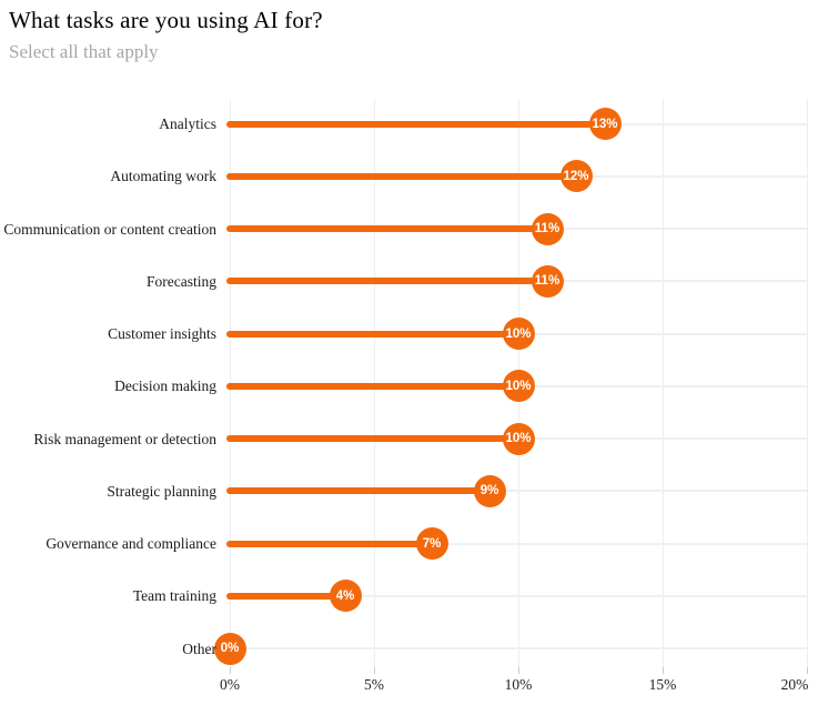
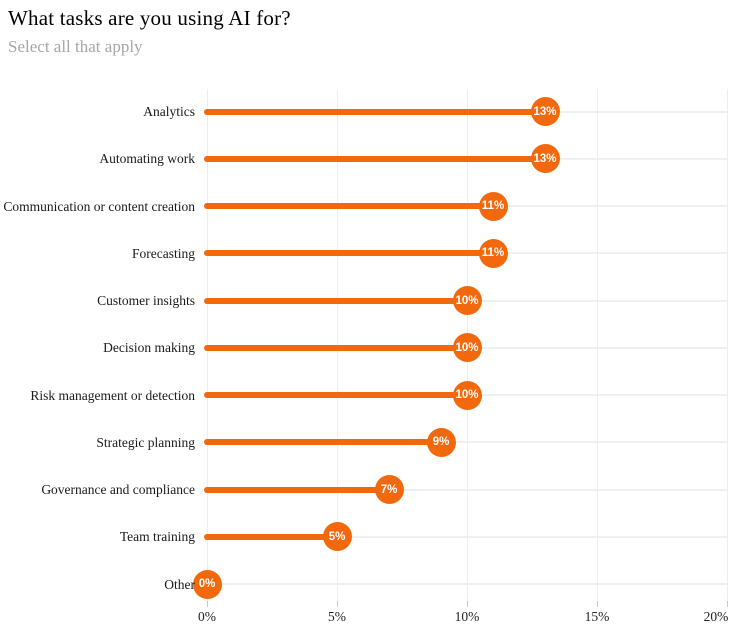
Automating work: 12% -> 13%
Team training: 4% -> 5%
